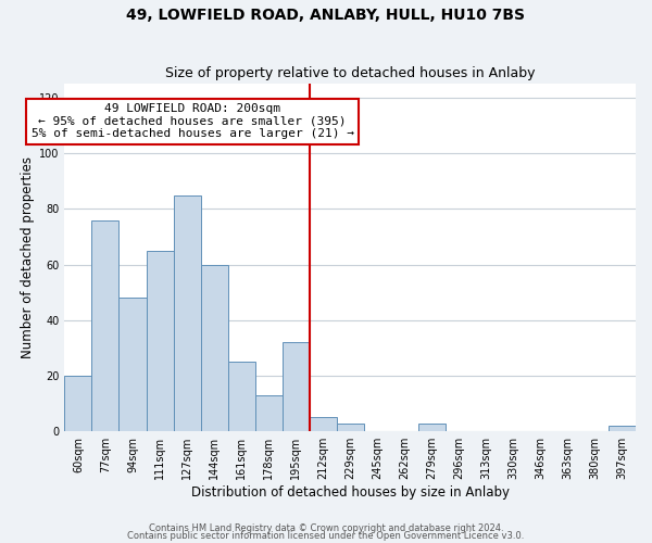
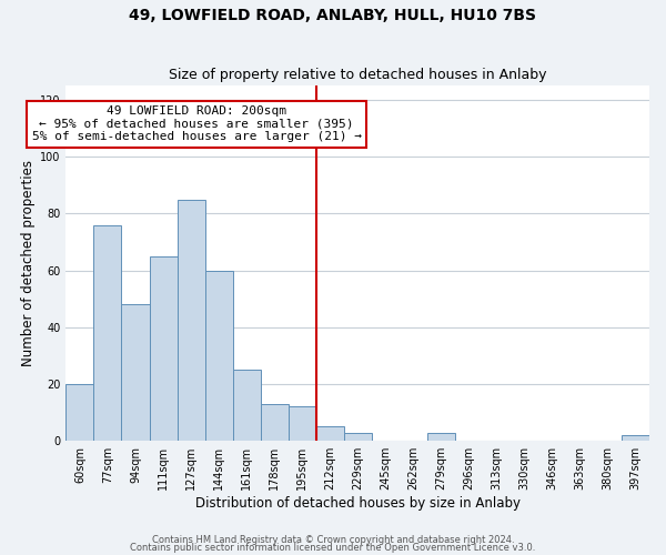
195sqm: 32 -> 12
